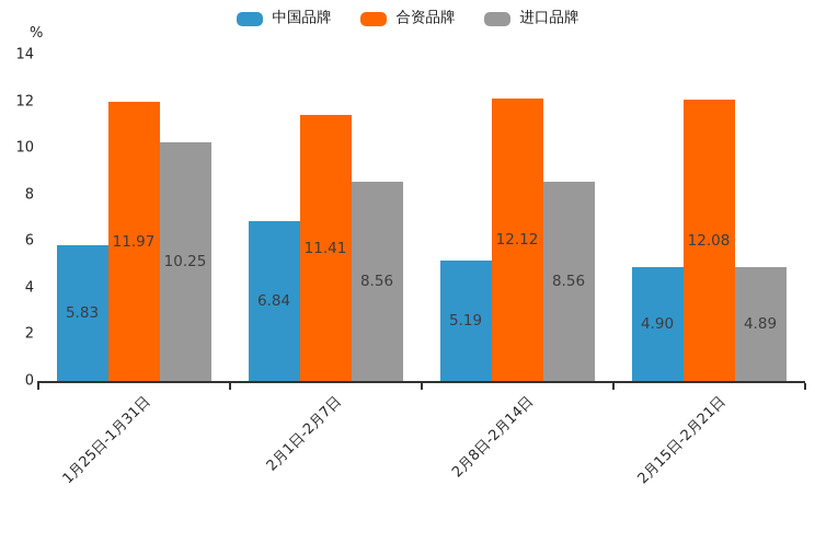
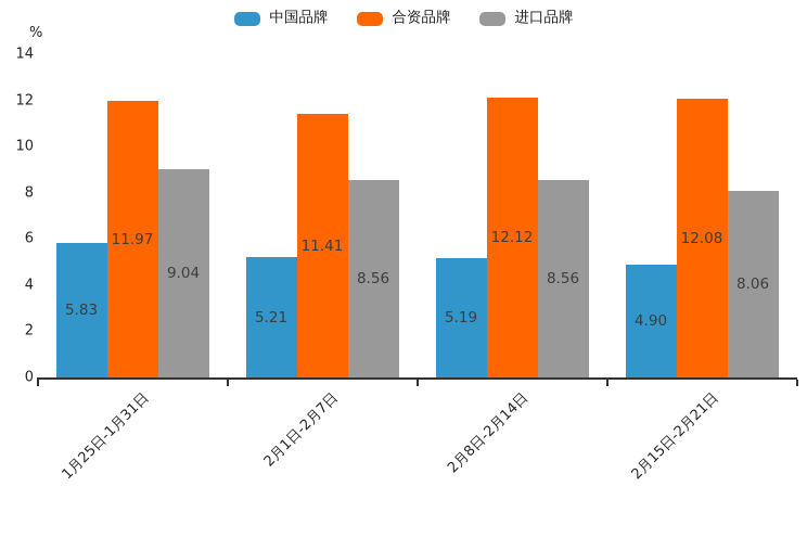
进口品牌/1月25日-1月31日: 10.25 -> 9.04
中国品牌/2月1日-2月7日: 6.84 -> 5.21
进口品牌/2月15日-2月21日: 4.89 -> 8.06
